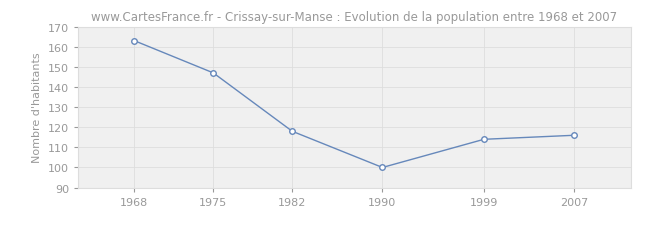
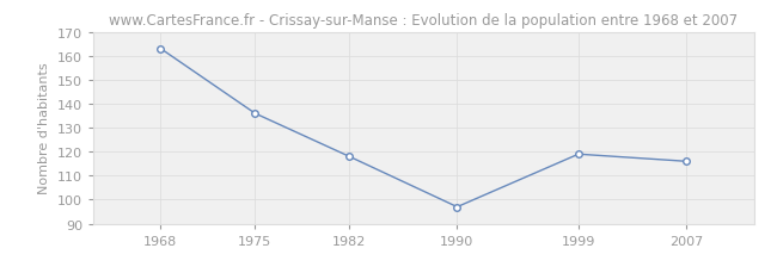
1975: 147 -> 136
1990: 100 -> 97
1999: 114 -> 119
